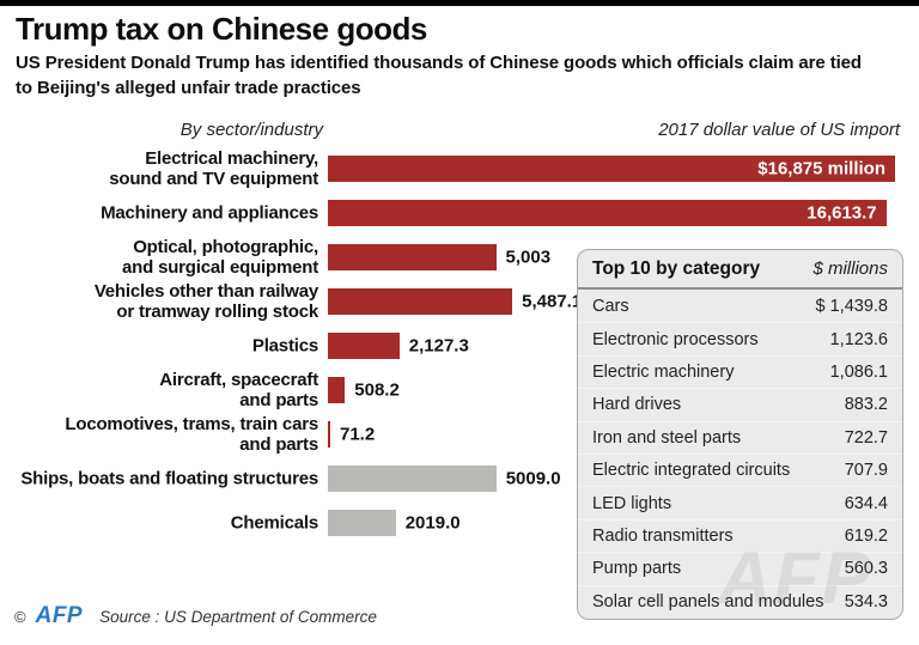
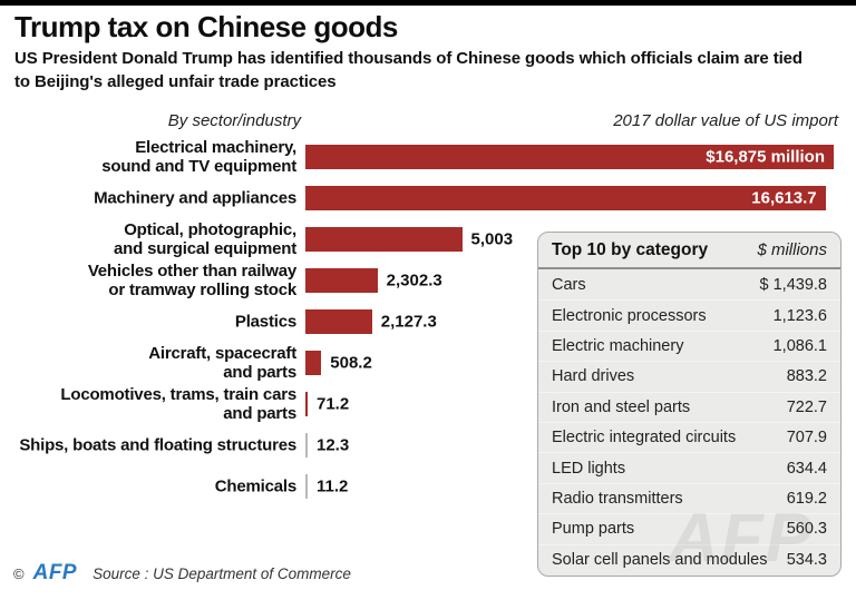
Vehicles other than railway or tramway rolling stock: 5,487.1 -> 2,302.3
Ships, boats and floating structures: 5009.0 -> 12.3
Chemicals: 2019.0 -> 11.2
